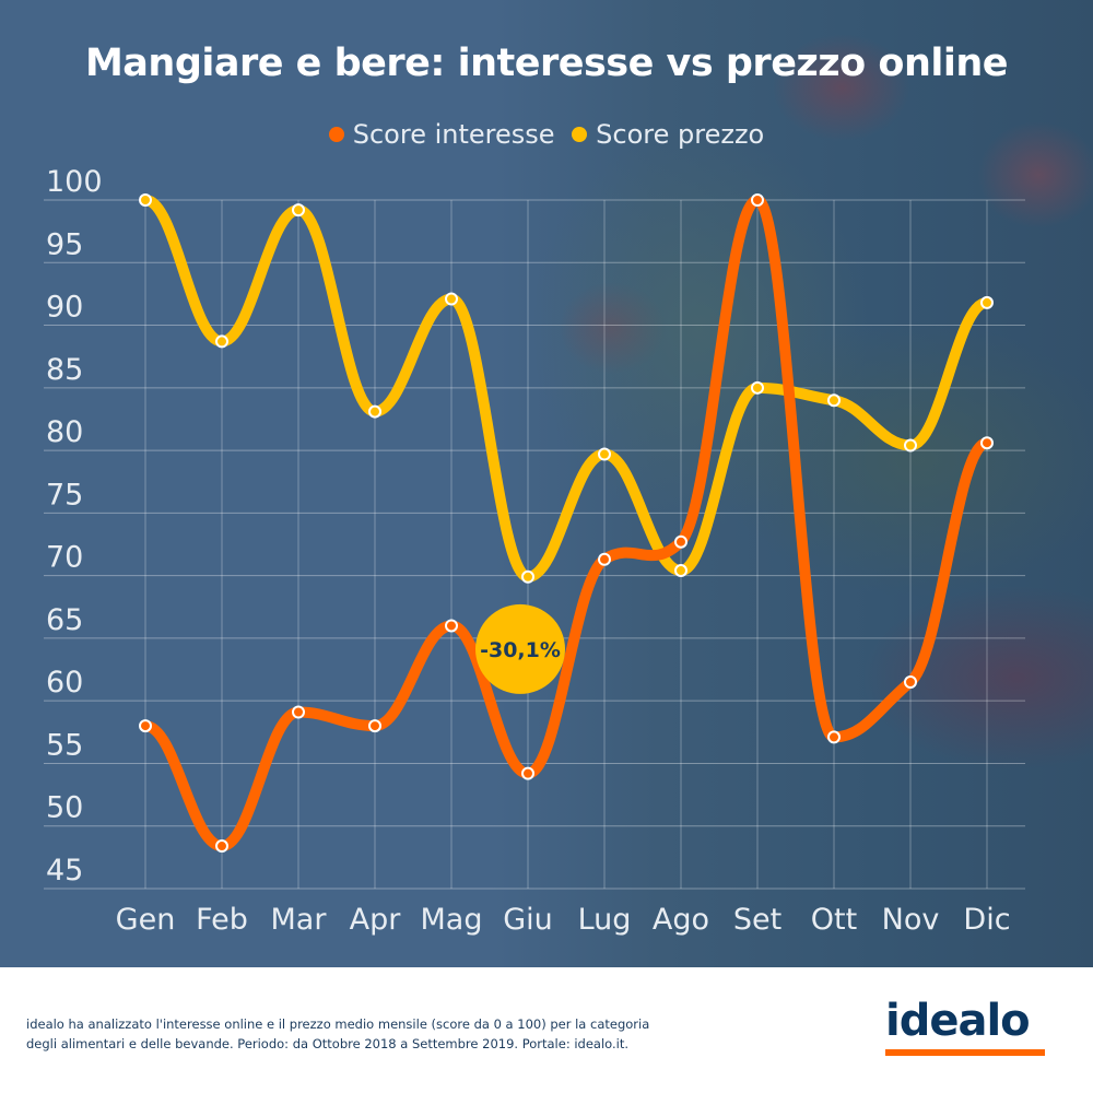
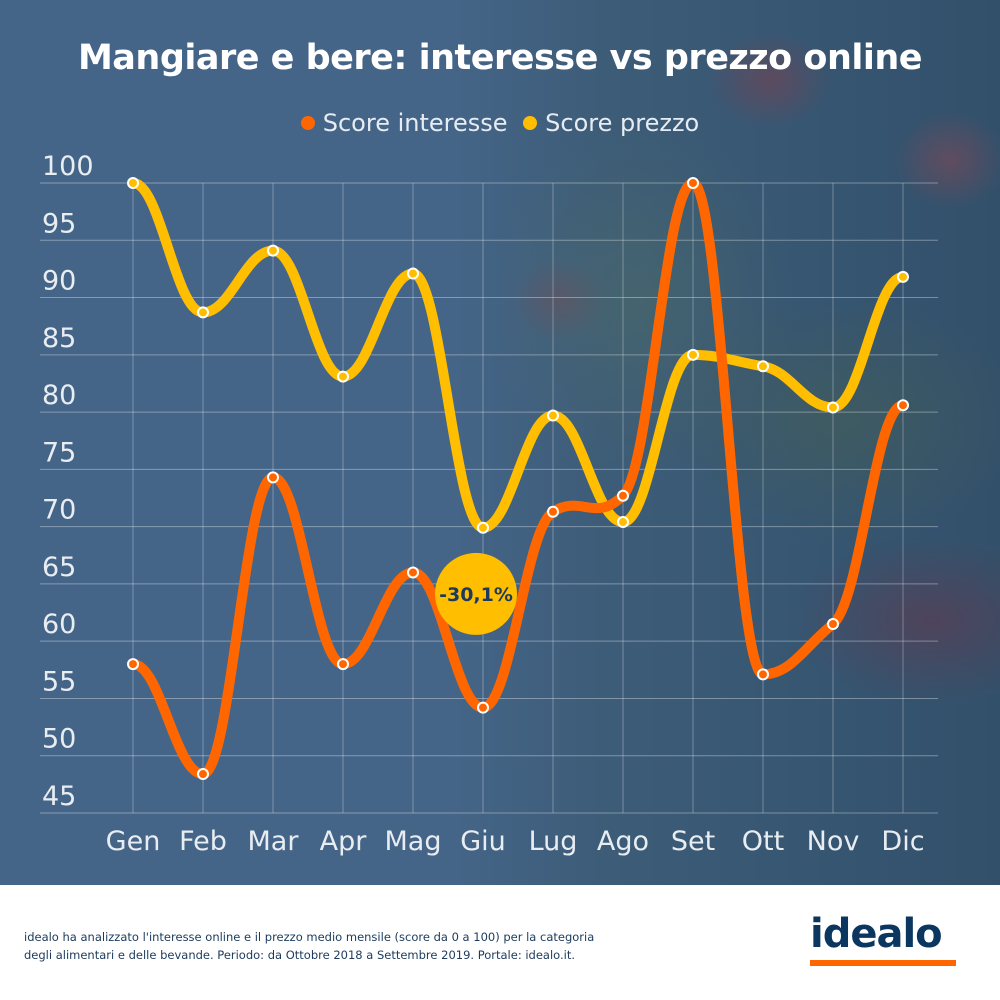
Score interesse/Mar: 59.1 -> 74.3
Score prezzo/Mar: 99.2 -> 94.1
